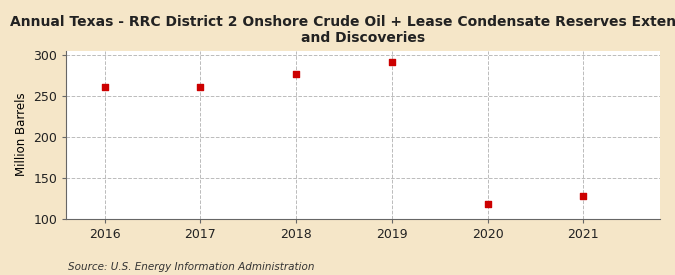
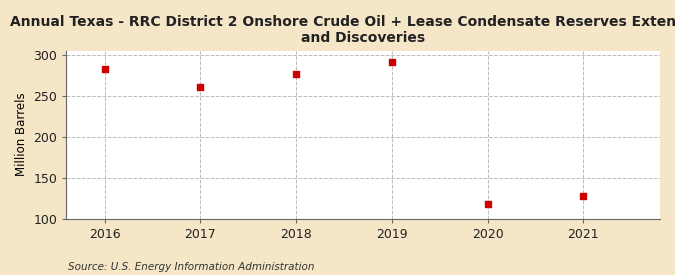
2016: 260 -> 283
